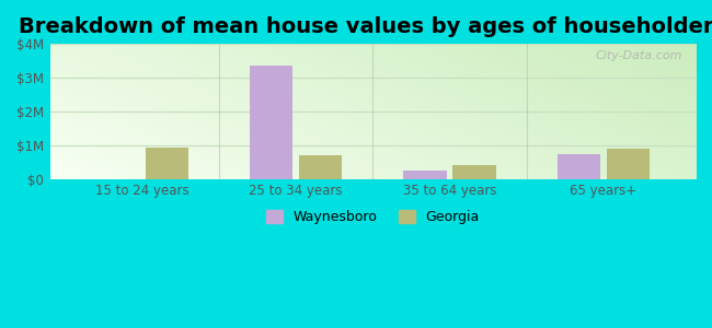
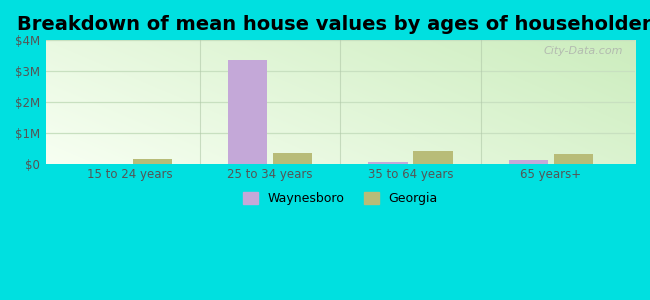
Georgia/15 to 24 years: $0.95M -> $0.16M
Georgia/25 to 34 years: $0.70M -> $0.37M
Waynesboro/35 to 64 years: $0.25M -> $0.08M
Waynesboro/65 years+: $0.75M -> $0.14M
Georgia/65 years+: $0.90M -> $0.34M
